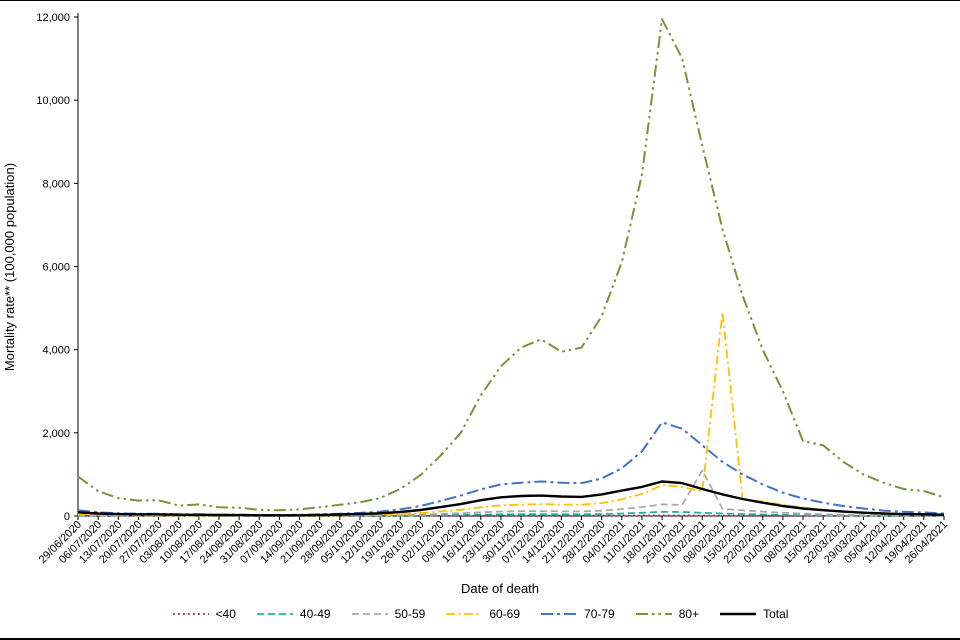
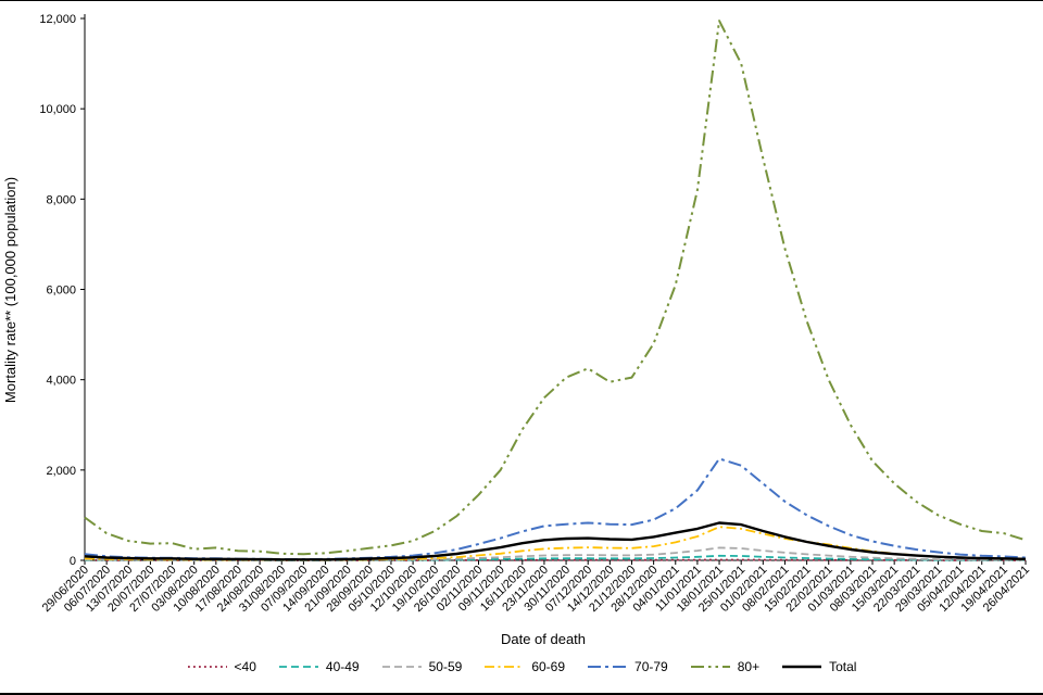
50-59/01/02/2021: 1100 -> 200
60-69/08/02/2021: 4900 -> 500
80+/08/03/2021: 1800 -> 2200
